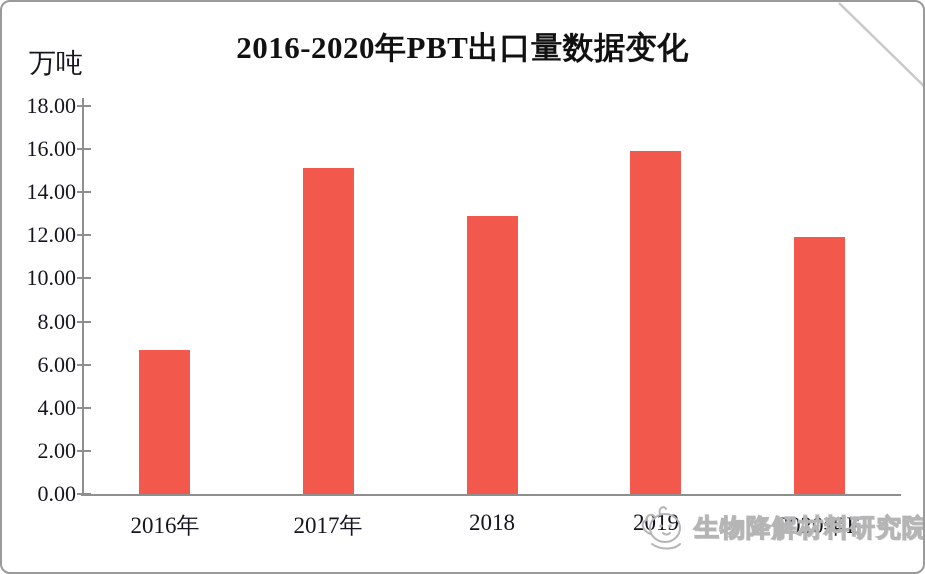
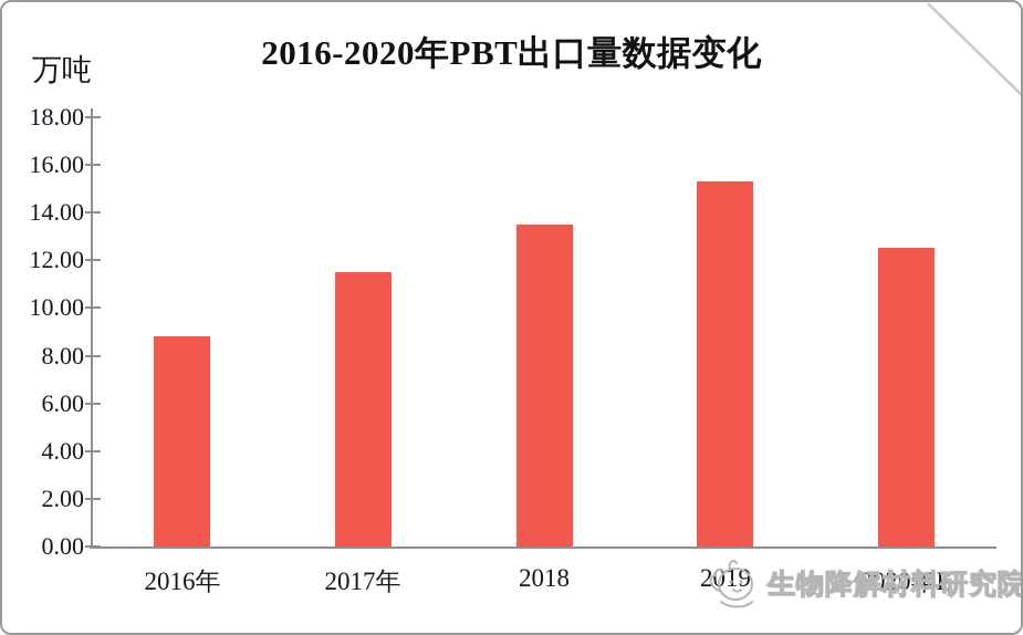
2016年: 6.7 -> 8.8
2017年: 15.1 -> 11.5
2018: 12.9 -> 13.5
2019: 15.9 -> 15.3
2020年E: 11.9 -> 12.5
